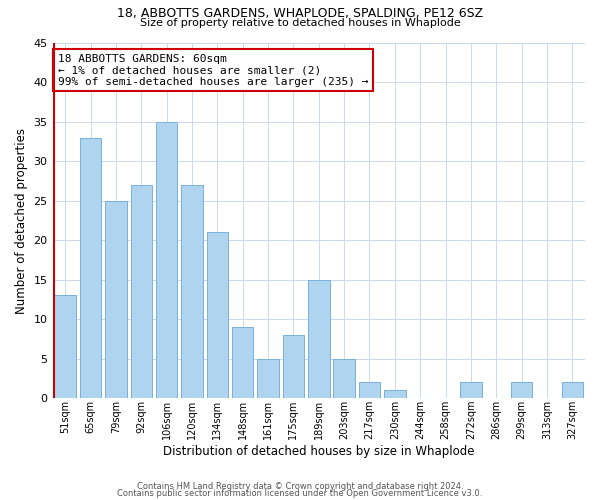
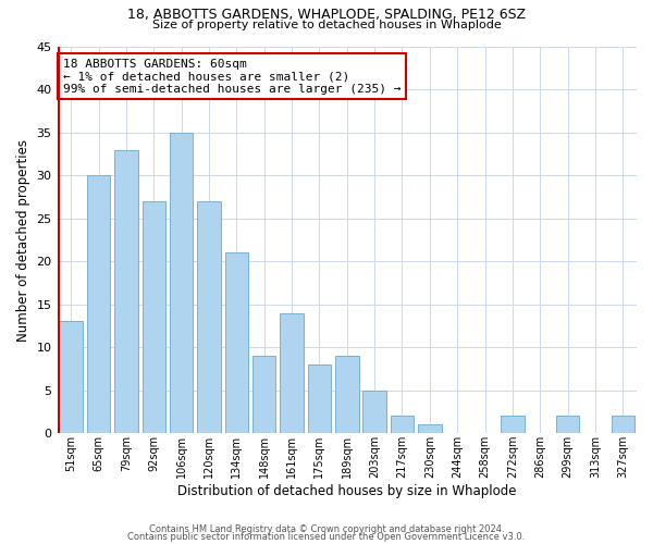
65sqm: 33 -> 30
79sqm: 25 -> 33
161sqm: 5 -> 14
189sqm: 15 -> 9
